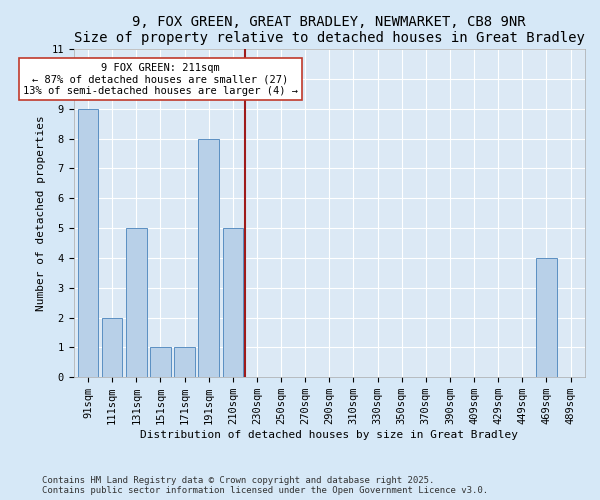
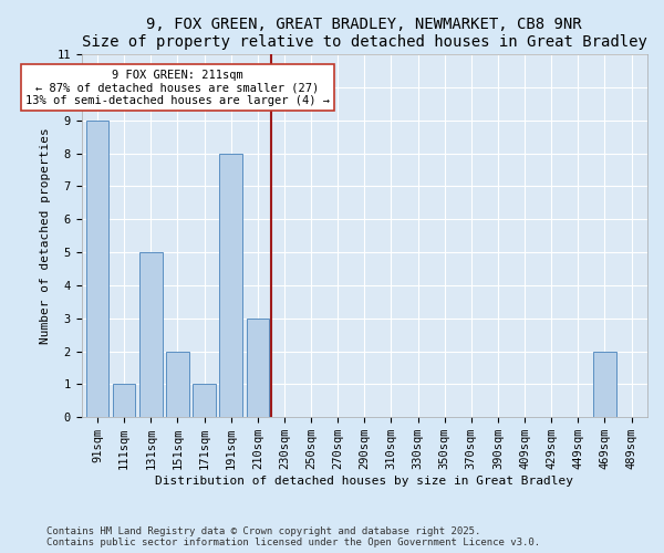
111sqm: 2 -> 1
151sqm: 1 -> 2
210sqm: 5 -> 3
469sqm: 4 -> 2
